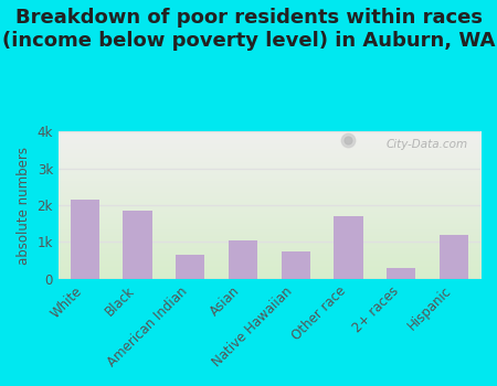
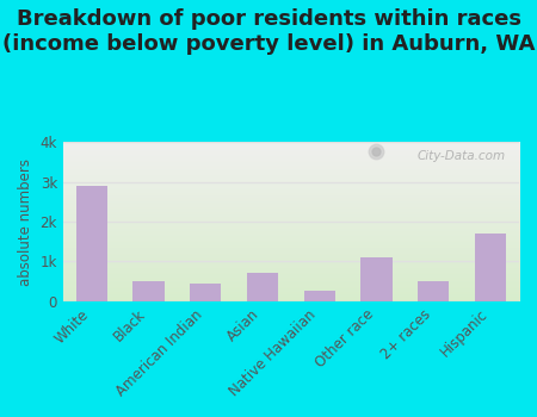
White: 2.15k -> 2.90k
Black: 1.85k -> 0.50k
American Indian: 0.65k -> 0.45k
Asian: 1.05k -> 0.70k
Native Hawaiian: 0.75k -> 0.25k
Other race: 1.70k -> 1.10k
2+ races: 0.30k -> 0.50k
Hispanic: 1.20k -> 1.70k
